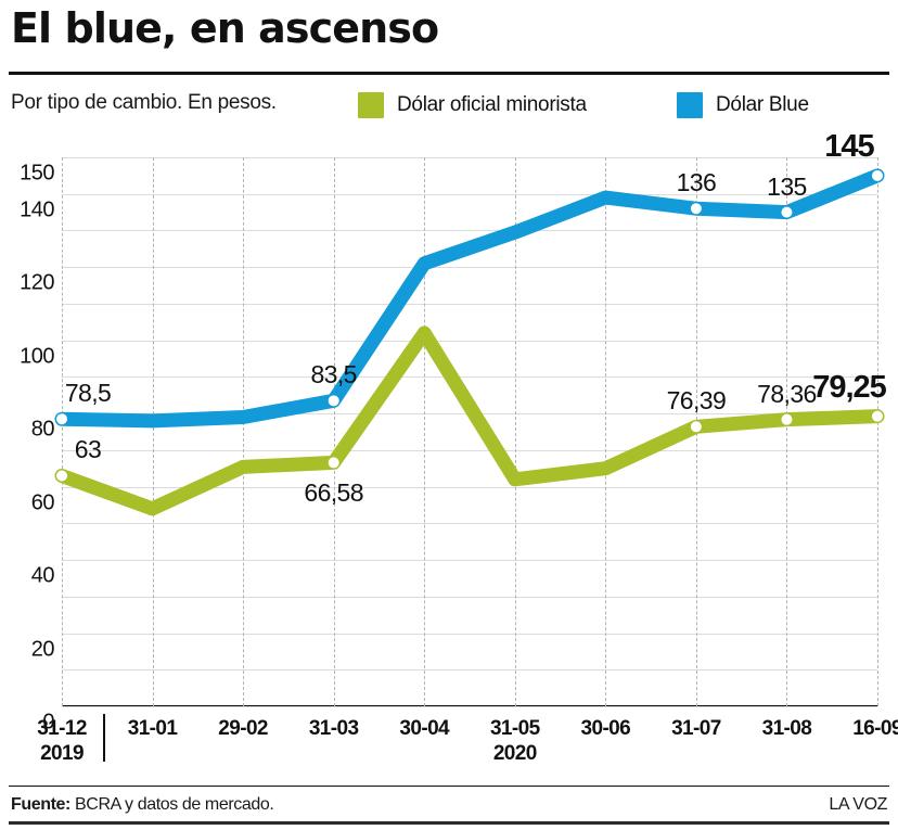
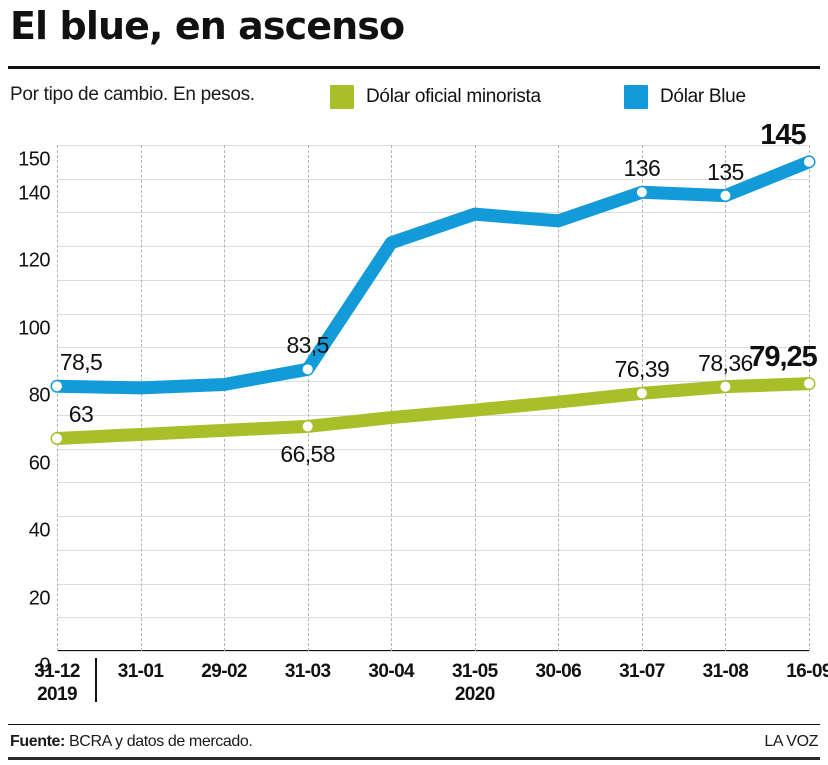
Dólar oficial minorista/31-01: 54 -> 64
Dólar oficial minorista/30-04: 102 -> 69
Dólar oficial minorista/31-05: 62 -> 71
Dólar oficial minorista/30-06: 65 -> 74
Dólar Blue/30-06: 139 -> 128
